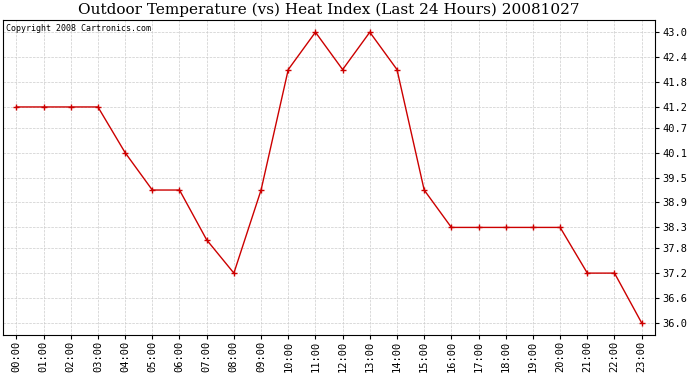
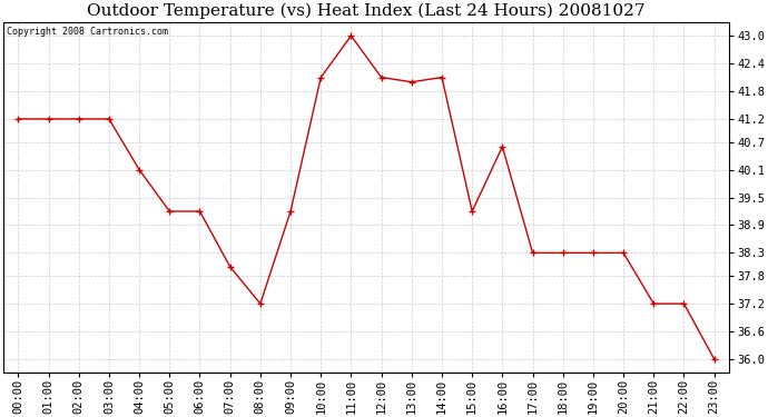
13:00: 43.0 -> 42.0
16:00: 38.3 -> 40.6
